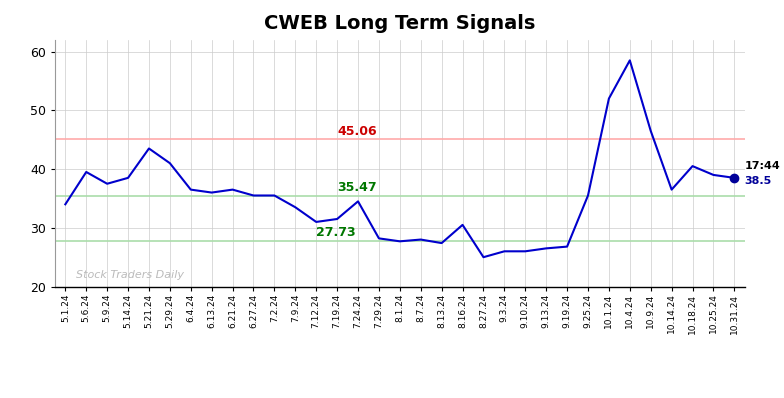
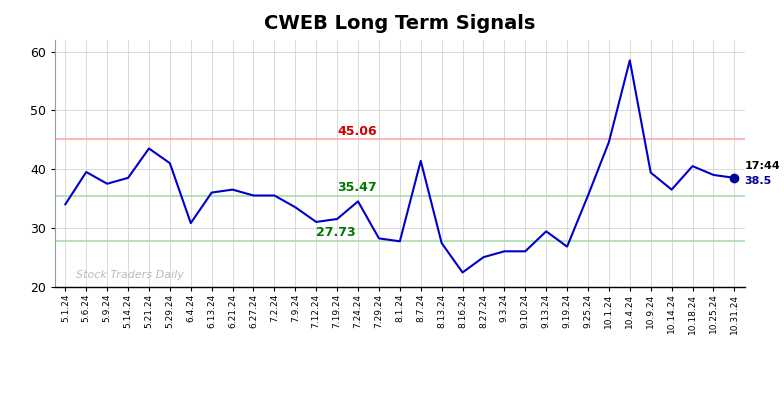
6.4.24: 36.5 -> 30.8
8.7.24: 28.0 -> 41.4
8.16.24: 30.5 -> 22.4
9.13.24: 26.5 -> 29.4
10.1.24: 52.0 -> 44.6
10.9.24: 46.5 -> 39.4
